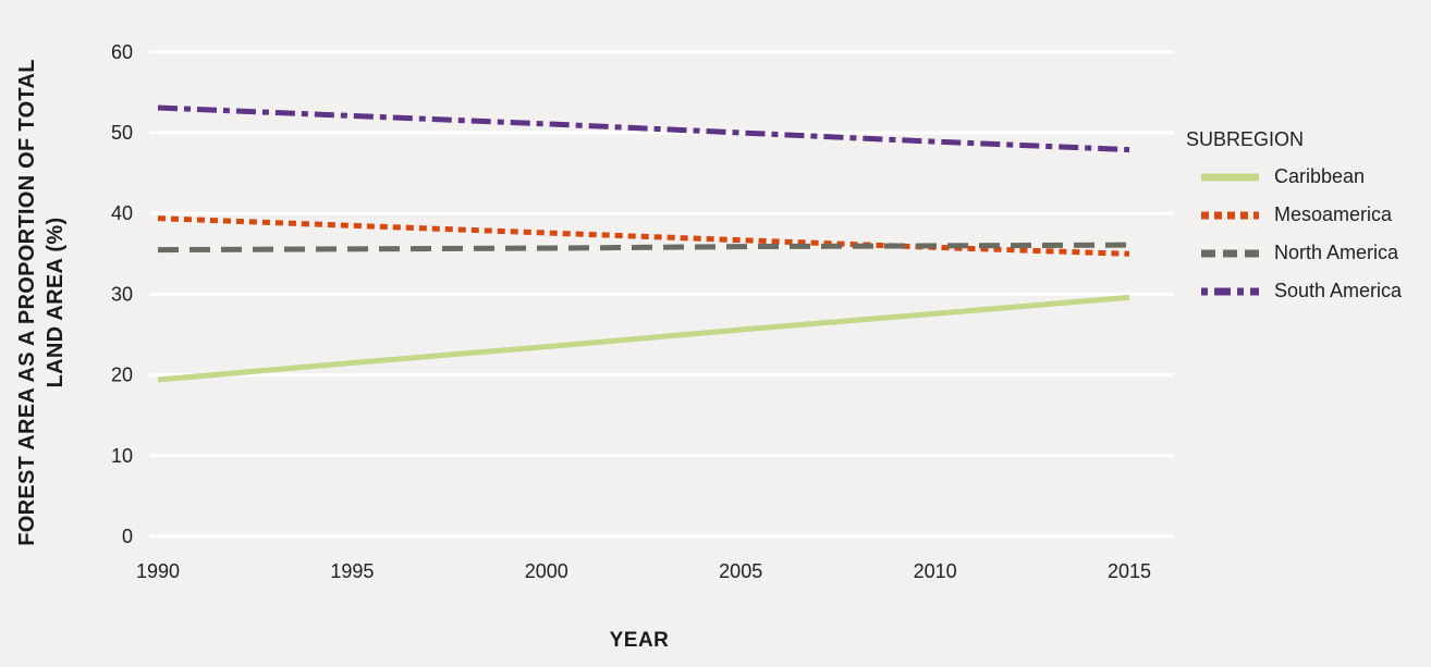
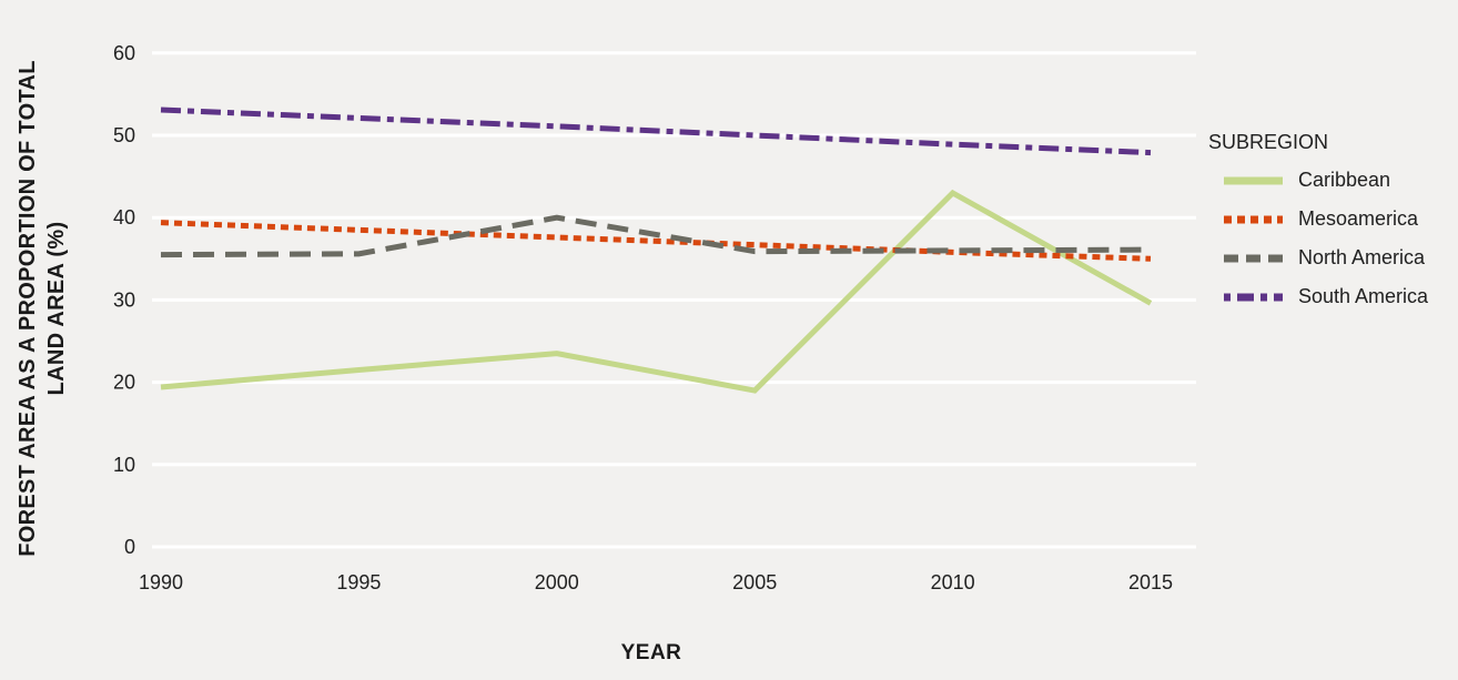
North America/2000: 36 -> 40
Caribbean/2005: 26 -> 19
Caribbean/2010: 28 -> 43
